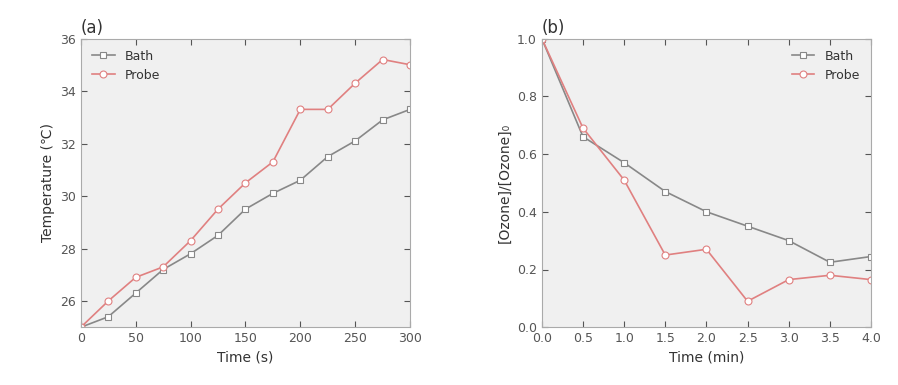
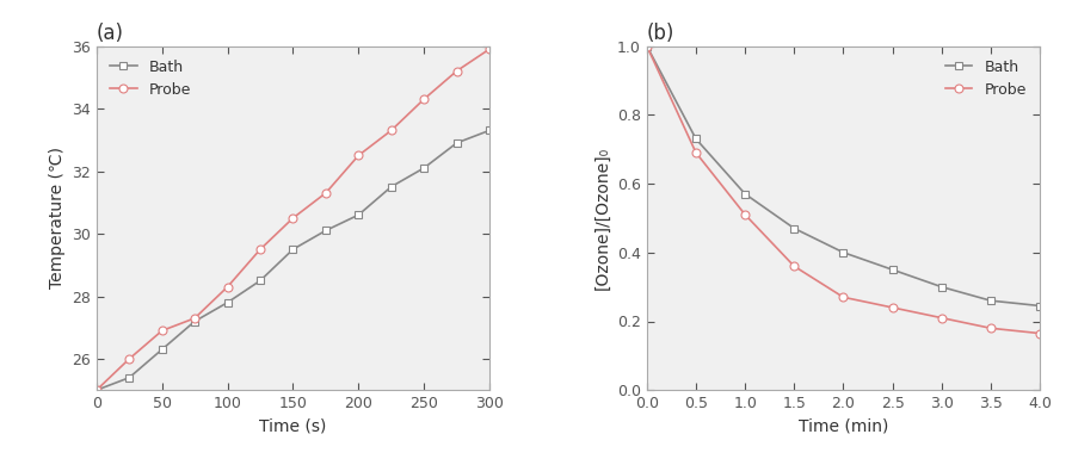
(a)/Probe/200: 33.3 -> 32.5
(a)/Probe/300: 35.0 -> 35.9
(b)/Bath/0.5: 0.660 -> 0.730
(b)/Probe/1.5: 0.250 -> 0.360
(b)/Probe/2.5: 0.090 -> 0.240
(b)/Probe/3.0: 0.165 -> 0.210
(b)/Bath/3.5: 0.225 -> 0.260
